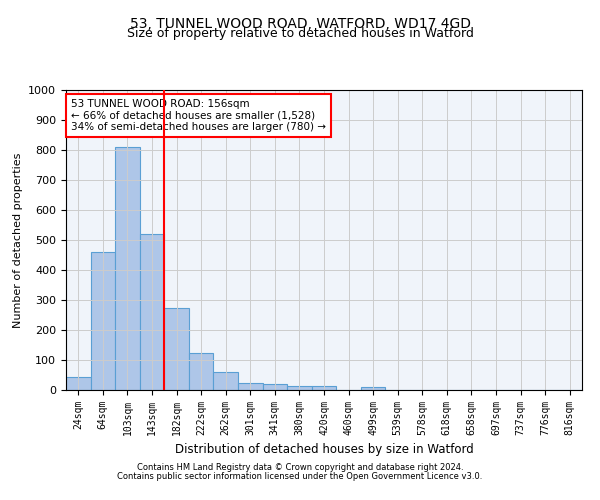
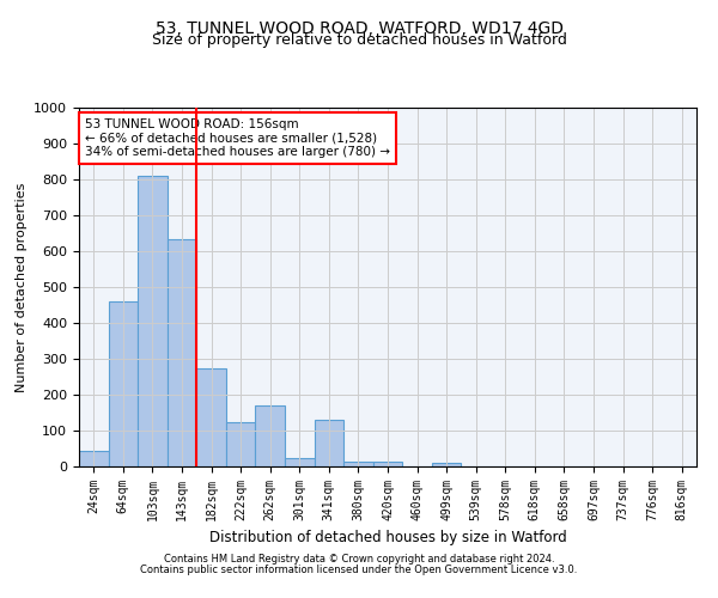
143sqm: 520 -> 635
262sqm: 60 -> 170
341sqm: 20 -> 130
